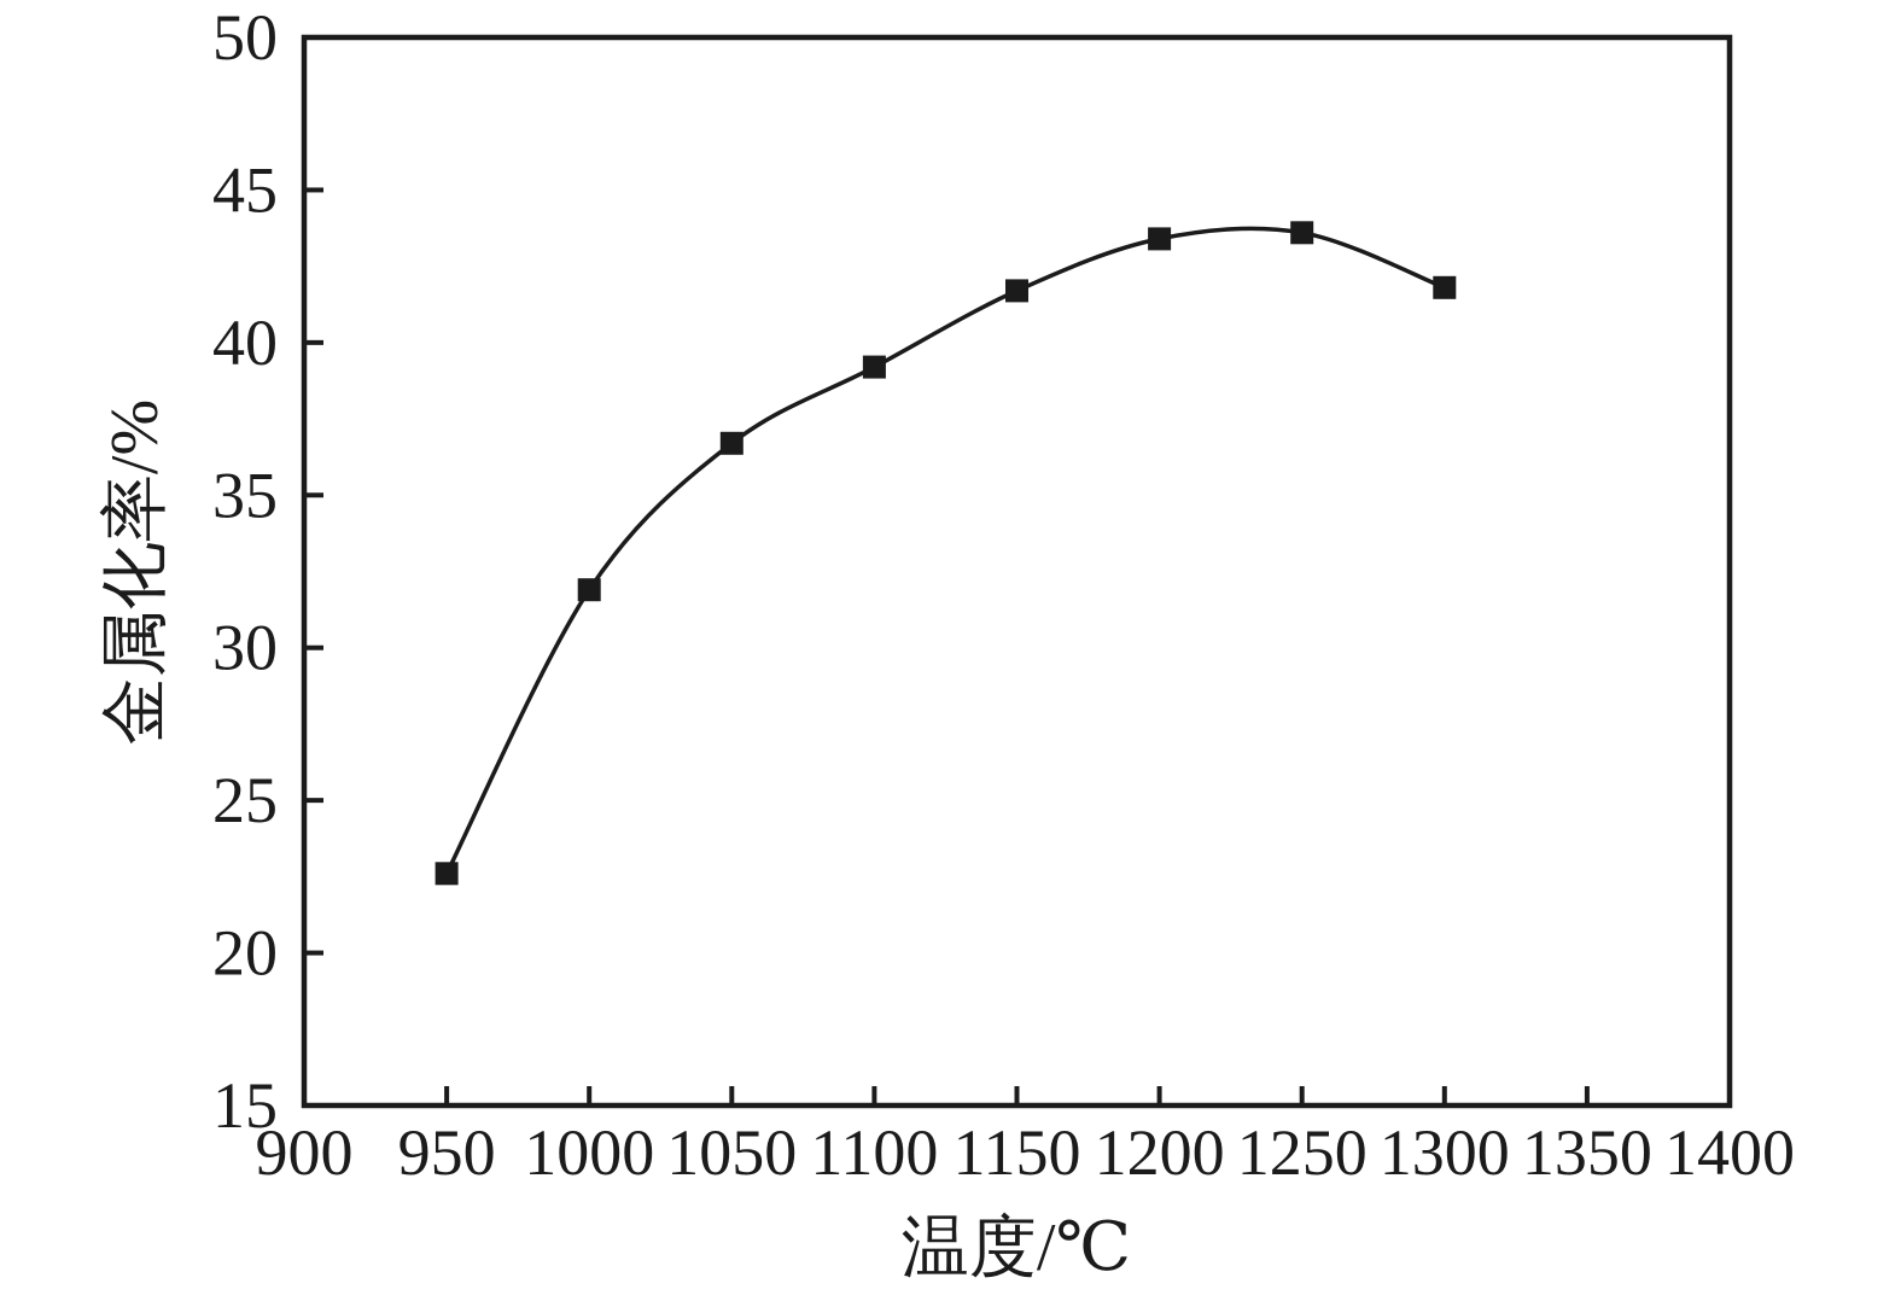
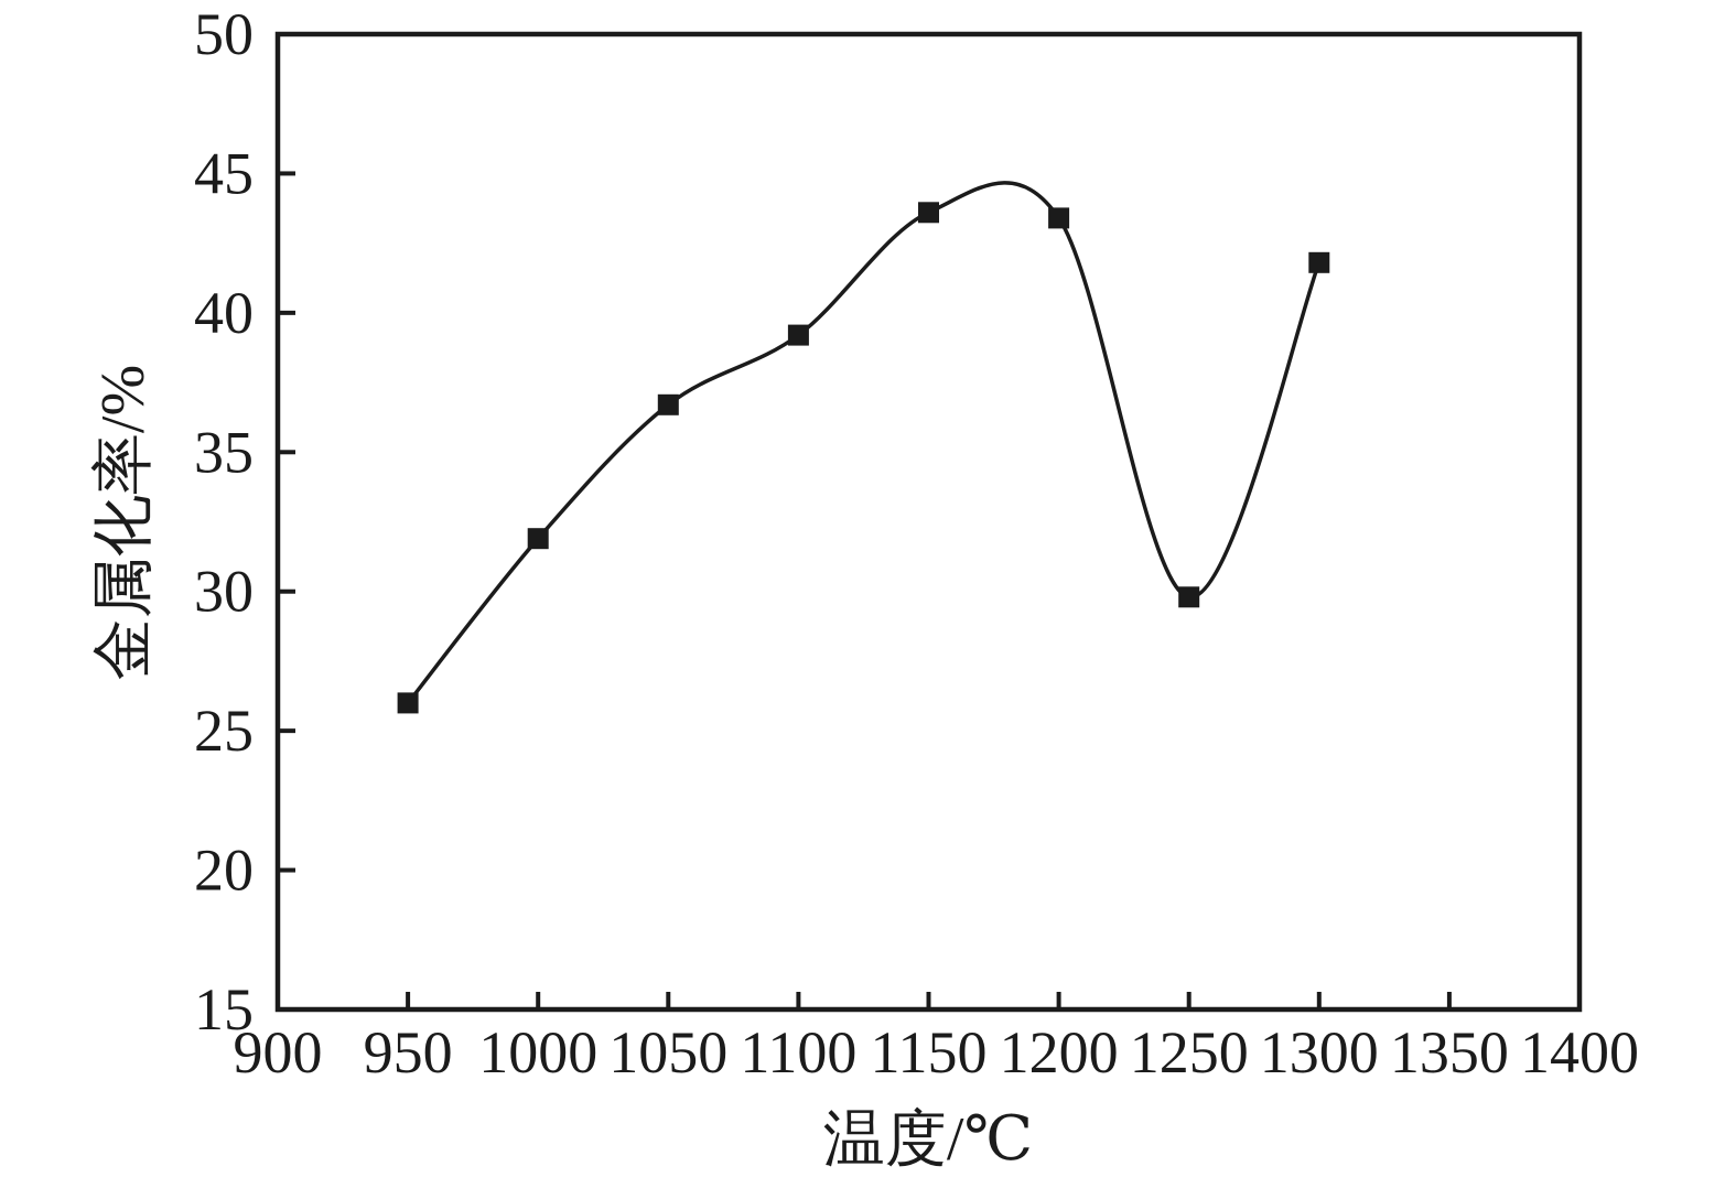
950: 22.6 -> 26.0
1150: 41.7 -> 43.6
1250: 43.6 -> 29.8
